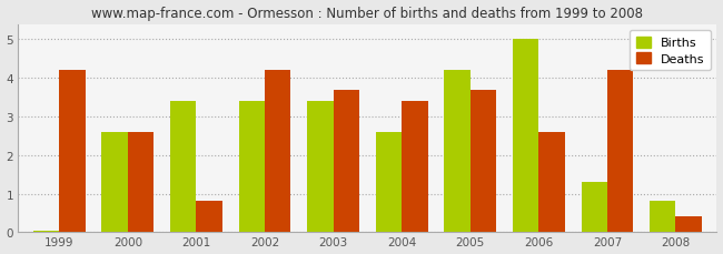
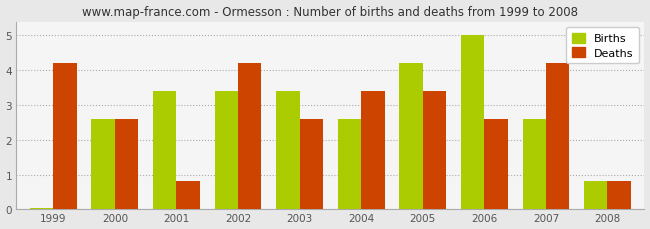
Deaths/2003: 3.7 -> 2.6
Deaths/2005: 3.7 -> 3.4
Births/2007: 1.30 -> 2.60
Deaths/2008: 0.4 -> 0.8
